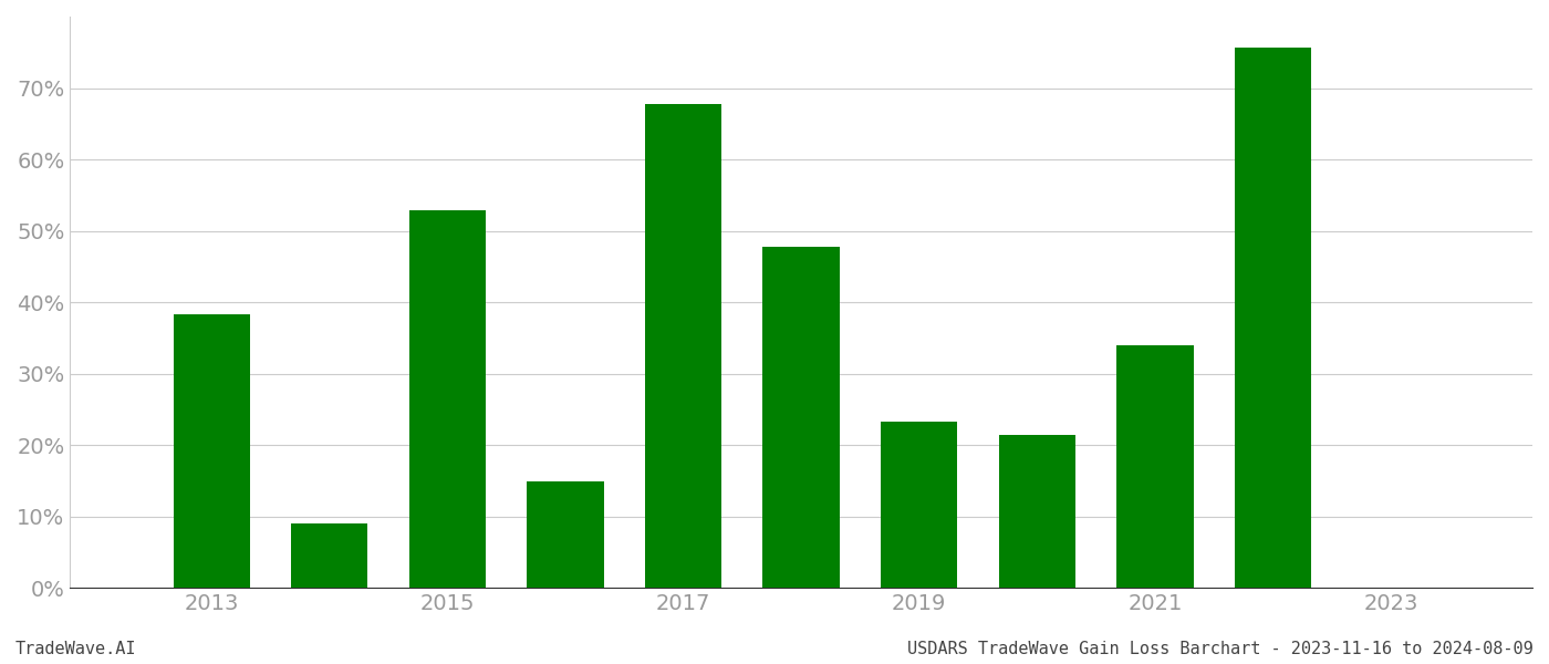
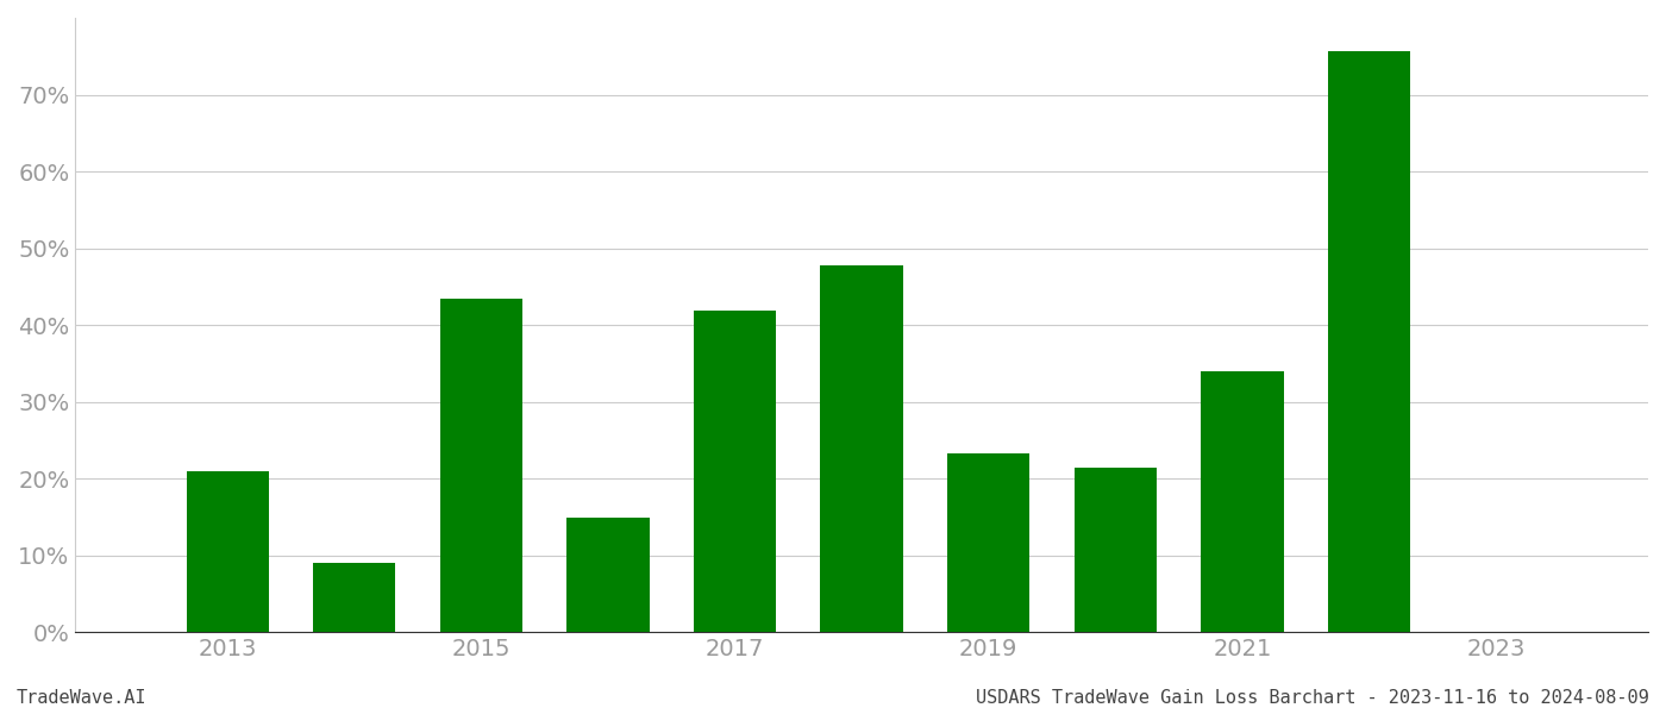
2013: 38.3% -> 21.0%
2015: 52.8% -> 43.4%
2017: 67.8% -> 41.8%
